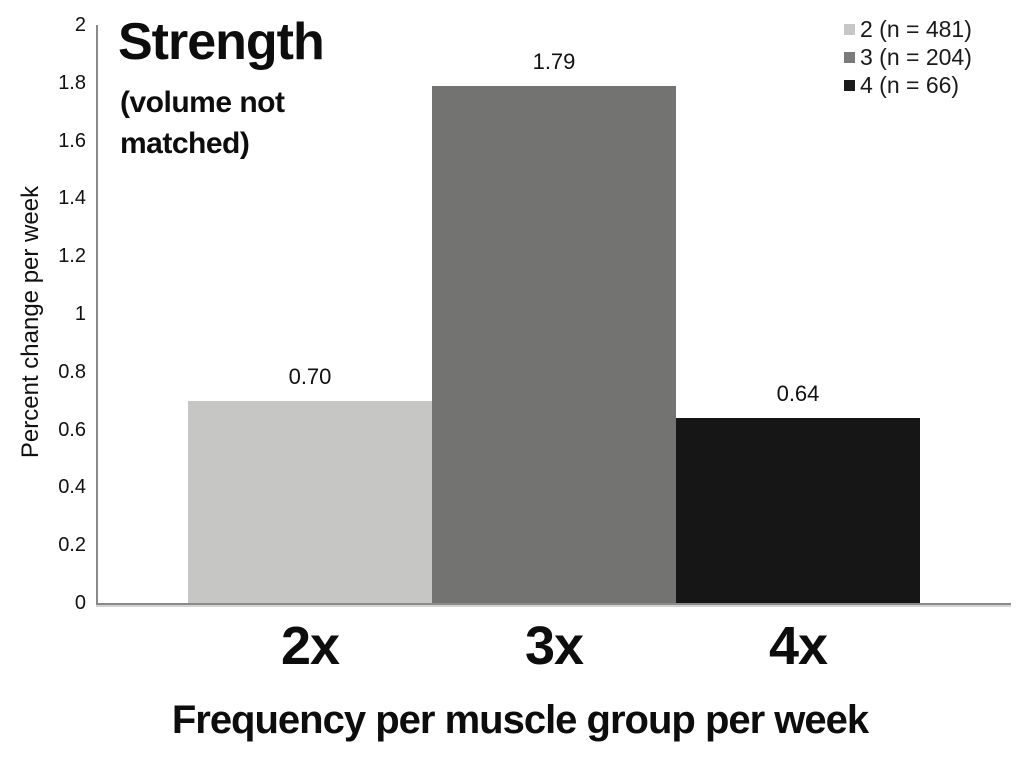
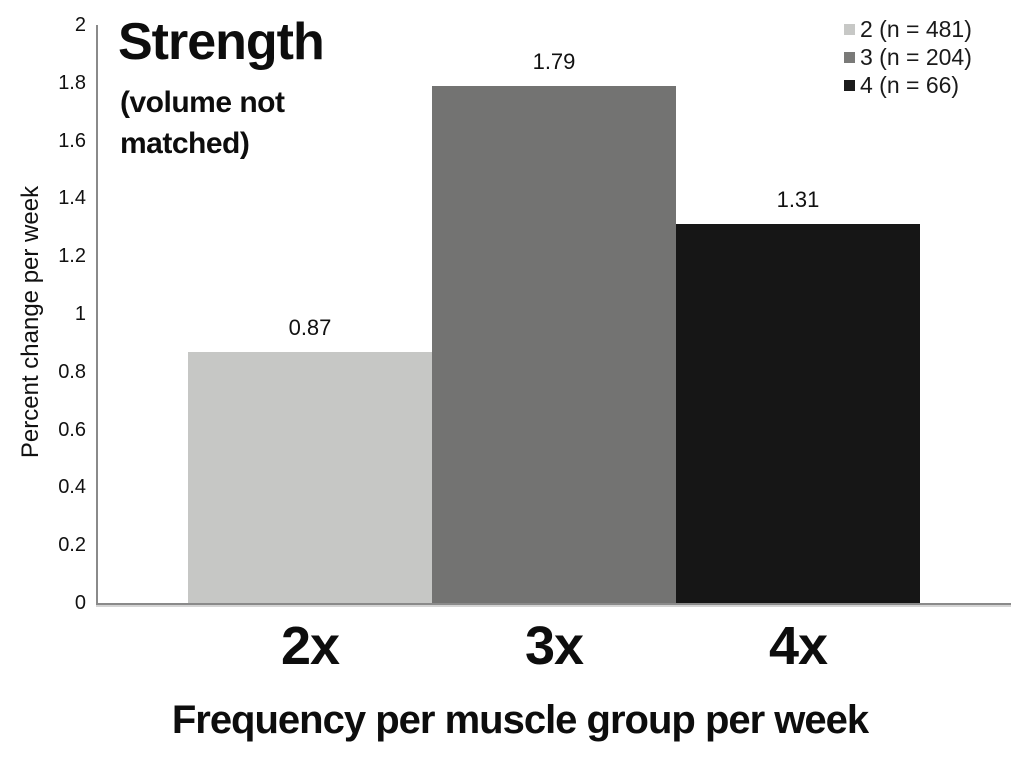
2x: 0.70 -> 0.87
4x: 0.64 -> 1.31
